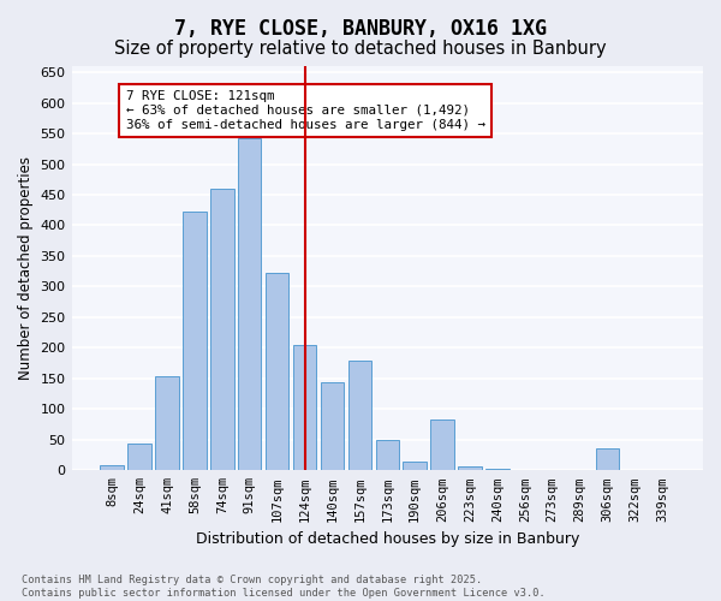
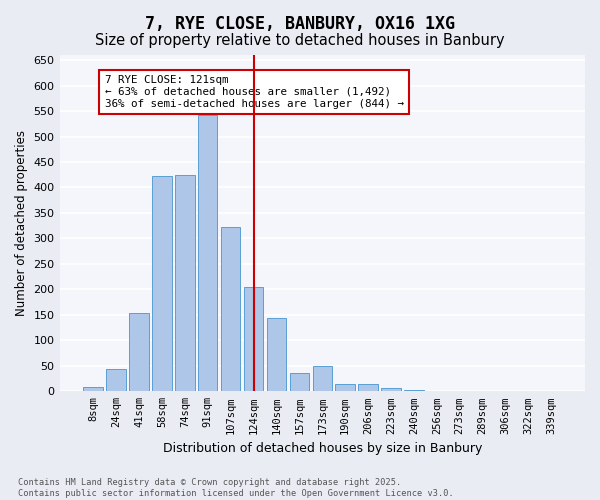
74sqm: 460 -> 424
157sqm: 180 -> 35
206sqm: 84 -> 14
306sqm: 36 -> 1
